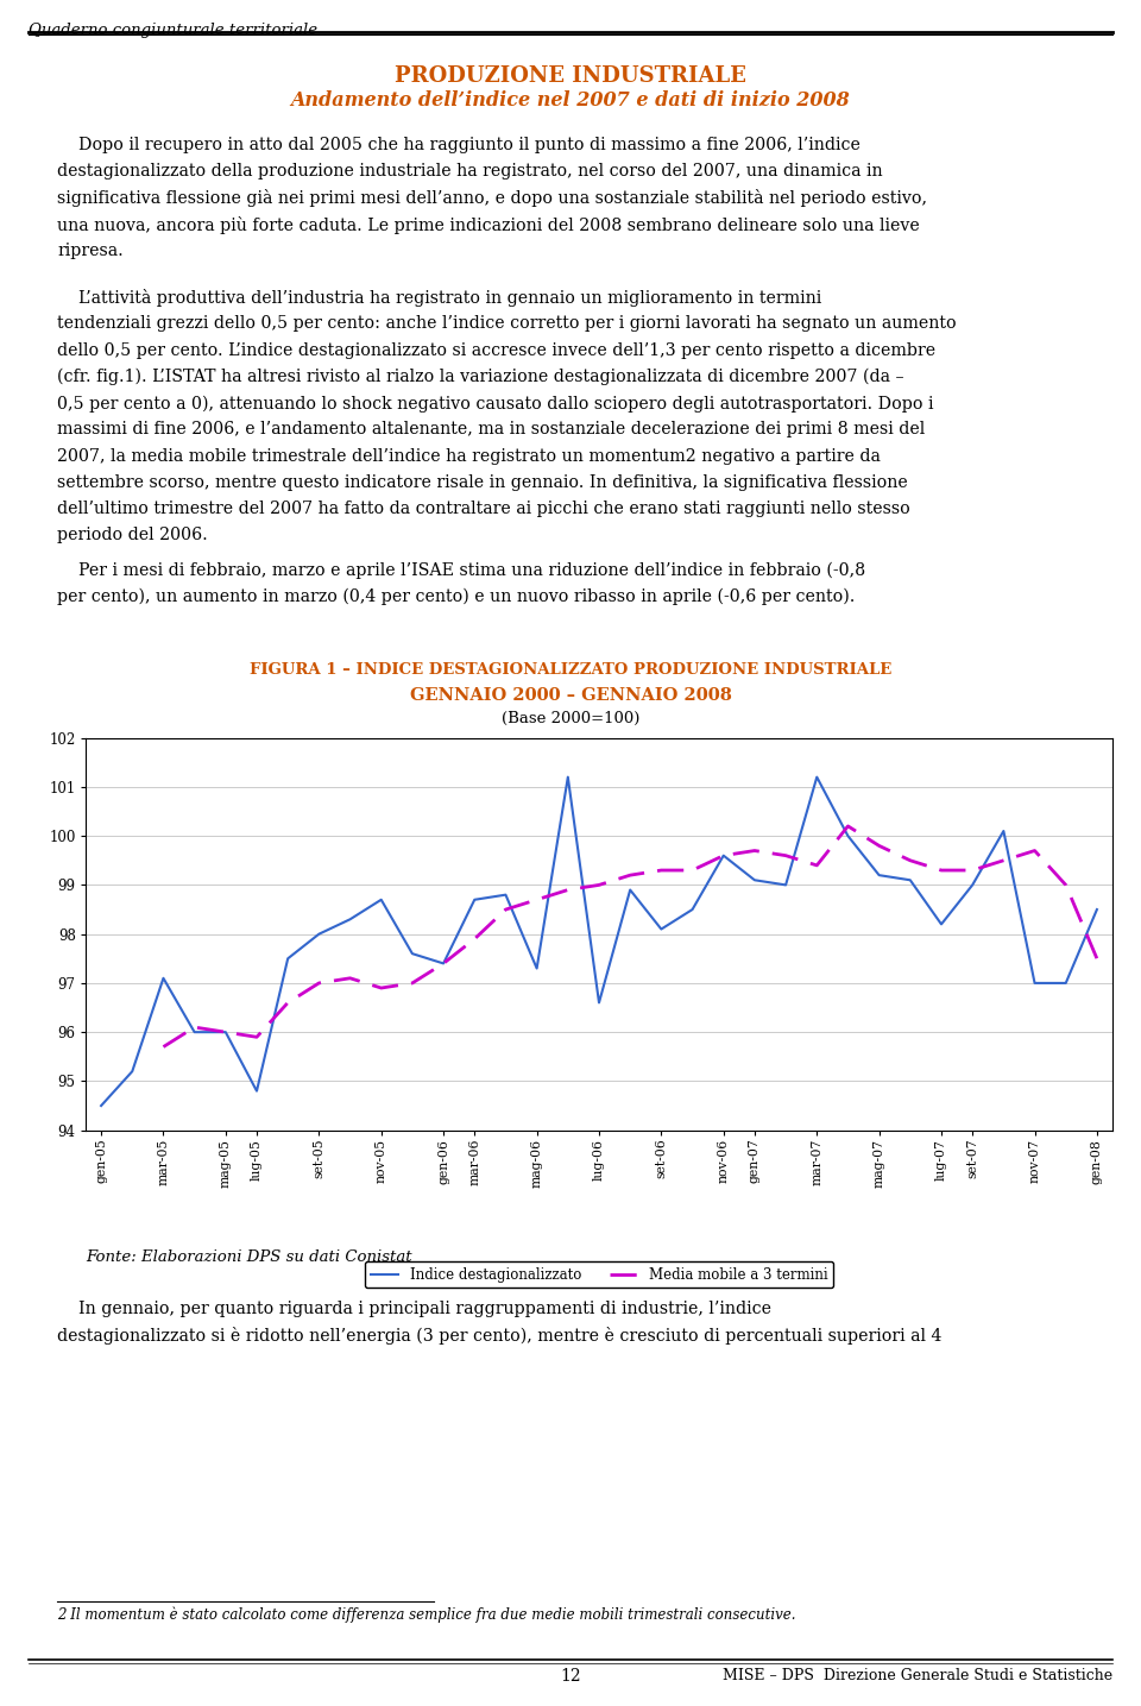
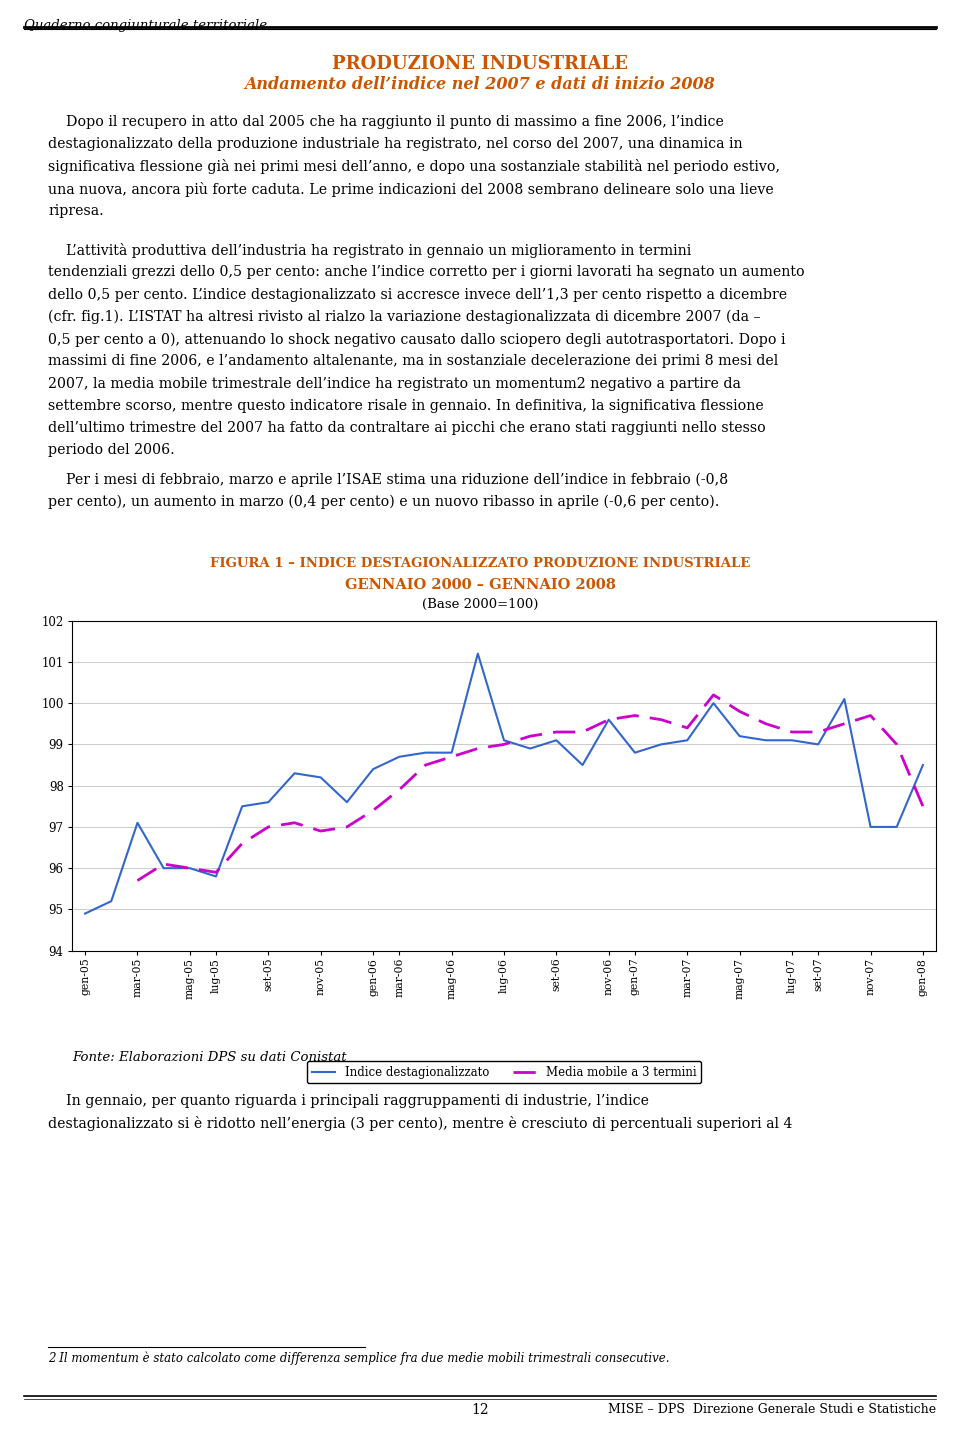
Indice destagionalizzato/gen-05: 94.5 -> 94.9
Indice destagionalizzato/lug-05: 94.8 -> 95.8
Indice destagionalizzato/set-05: 98.0 -> 97.6
Indice destagionalizzato/nov-05: 98.7 -> 98.2
Indice destagionalizzato/gen-06: 97.4 -> 98.4
Indice destagionalizzato/mag-06: 97.3 -> 98.8
Indice destagionalizzato/lug-06: 96.6 -> 99.1
Indice destagionalizzato/set-06: 98.1 -> 99.1
Indice destagionalizzato/gen-07: 99.1 -> 98.8
Indice destagionalizzato/mar-07: 101.2 -> 99.1
Indice destagionalizzato/lug-07: 98.2 -> 99.1
